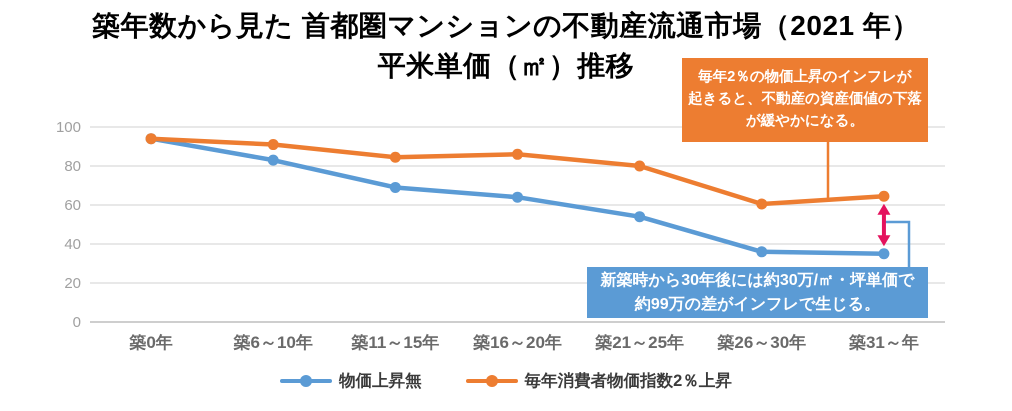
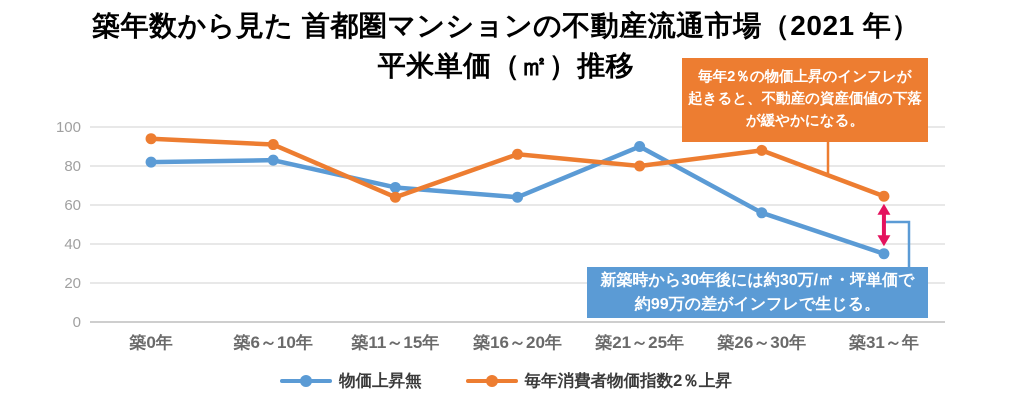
物価上昇無/築0年: 94 -> 82
毎年消費者物価指数2％上昇/築11～15年: 84 -> 64
物価上昇無/築21～25年: 54 -> 90
物価上昇無/築26～30年: 36 -> 56
毎年消費者物価指数2％上昇/築26～30年: 60 -> 88
